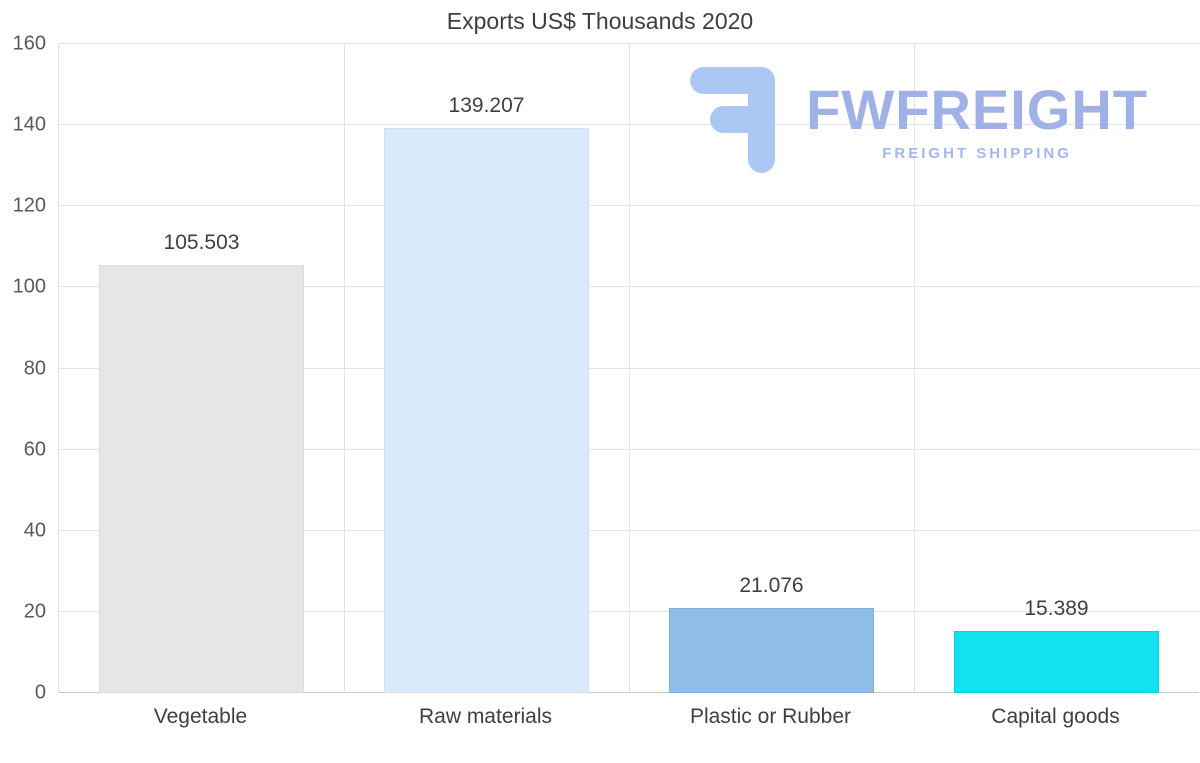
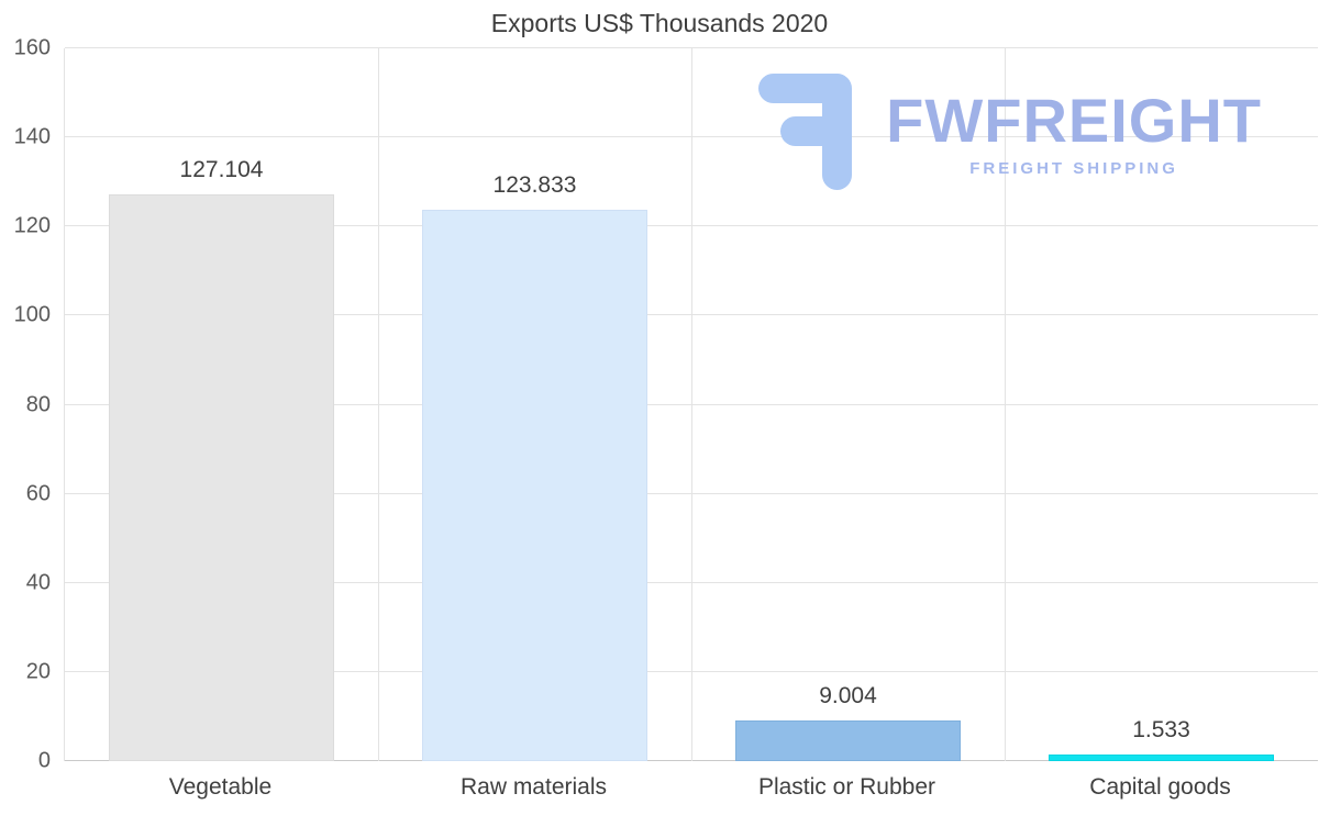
Vegetable: 105.503 -> 127.104
Raw materials: 139.207 -> 123.833
Plastic or Rubber: 21.076 -> 9.004
Capital goods: 15.389 -> 1.533
